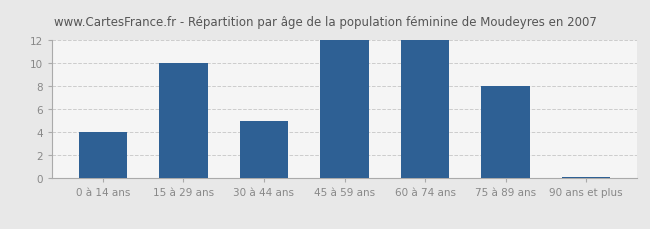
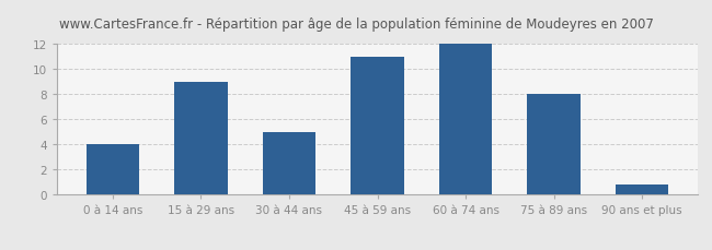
15 à 29 ans: 10.0 -> 9.0
45 à 59 ans: 12.0 -> 11.0
90 ans et plus: 0.1 -> 0.8
